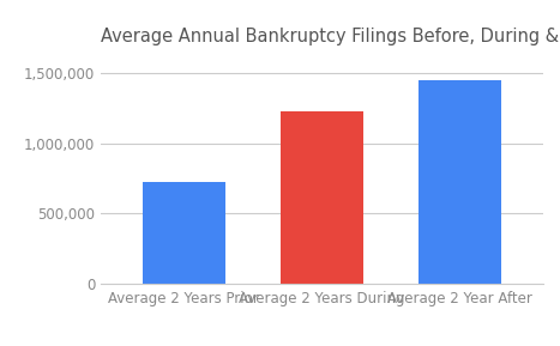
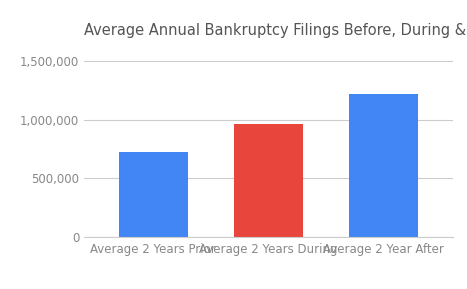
Average 2 Years During: 1,230,000 -> 960,000
Average 2 Year After: 1,450,000 -> 1,220,000
